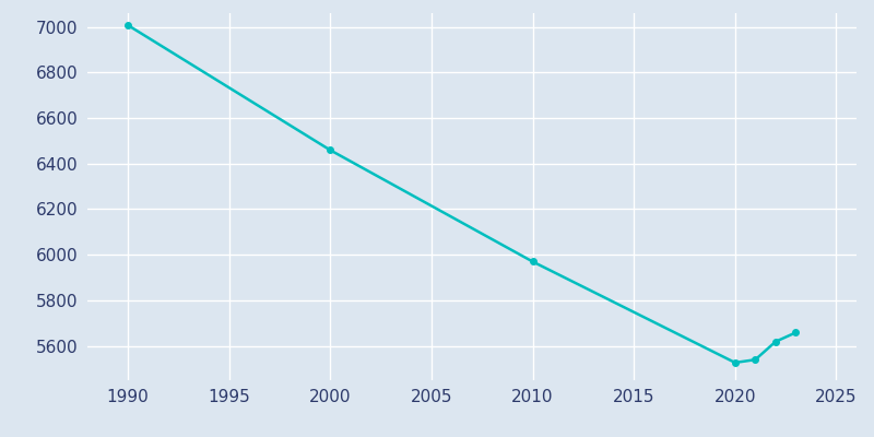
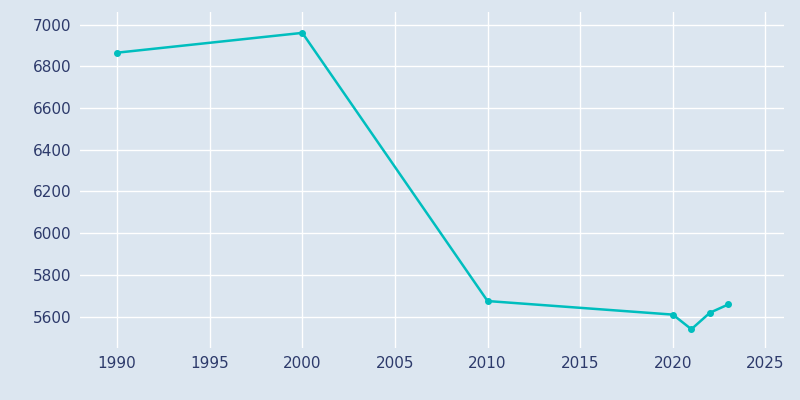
1990: 7007 -> 6865
2000: 6459 -> 6960
2010: 5970 -> 5675
2020: 5527 -> 5610
